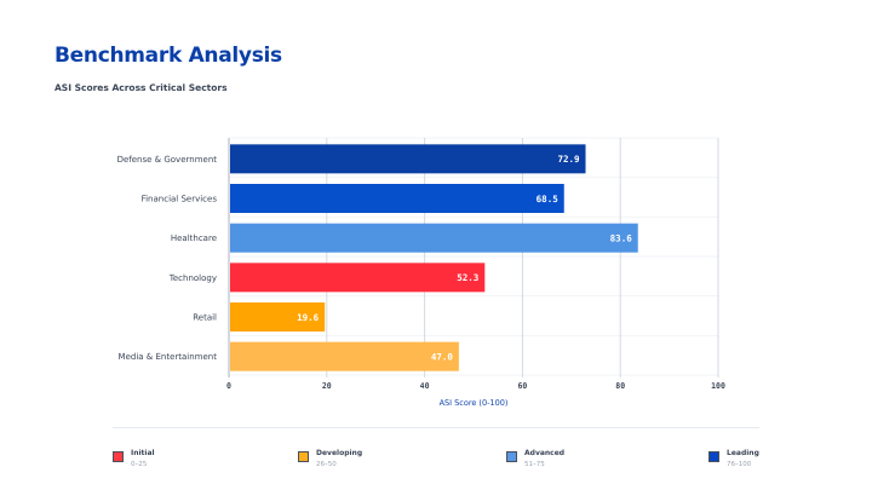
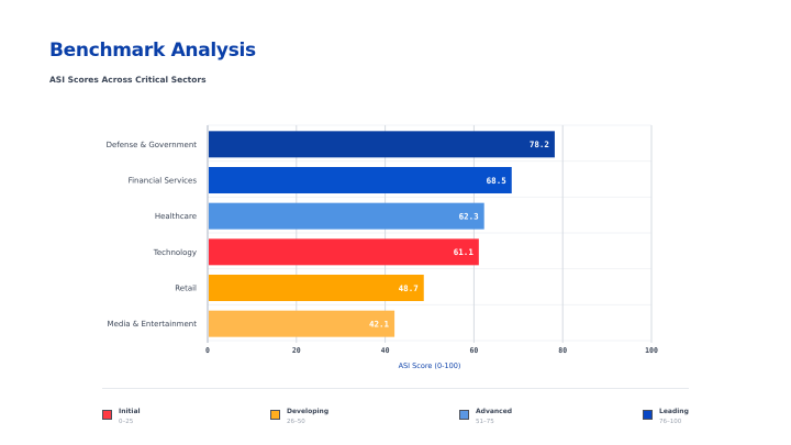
Defense & Government: 72.9 -> 78.2
Healthcare: 83.6 -> 62.3
Technology: 52.3 -> 61.1
Retail: 19.6 -> 48.7
Media & Entertainment: 47.0 -> 42.1
